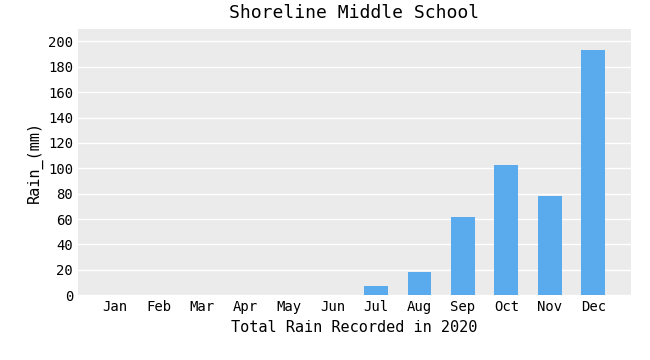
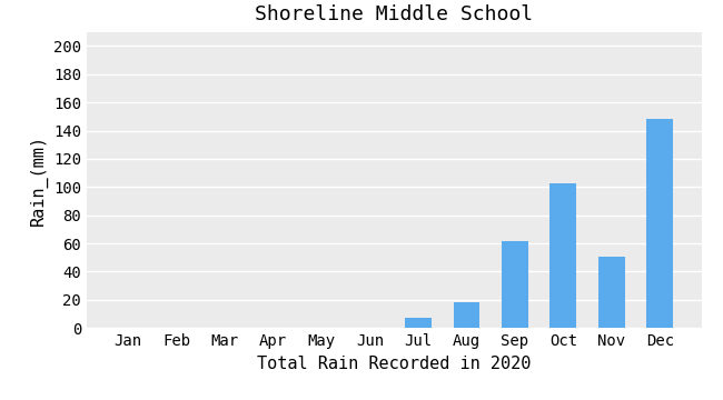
Nov: 78 -> 51
Dec: 193 -> 148
